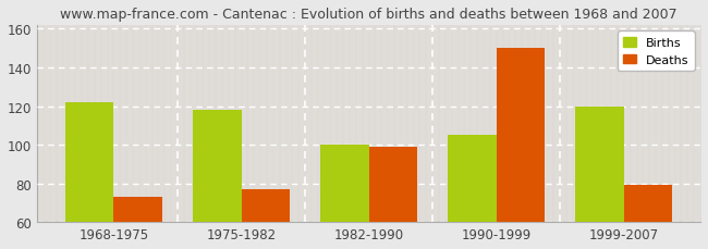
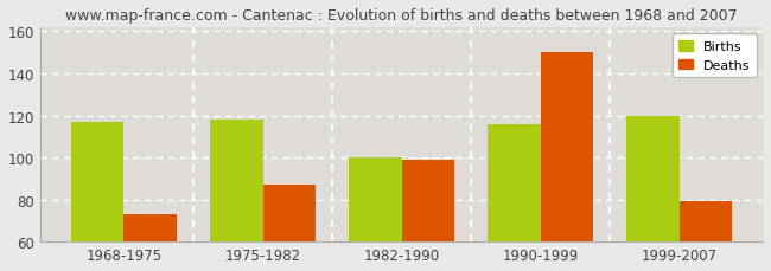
Births/1968-1975: 122 -> 117
Deaths/1975-1982: 77 -> 87
Births/1990-1999: 105 -> 116
